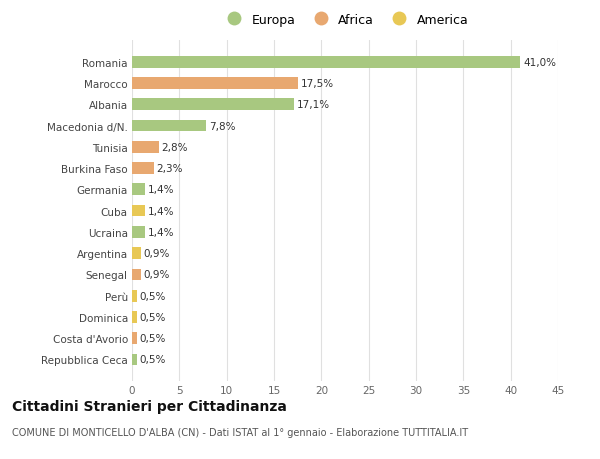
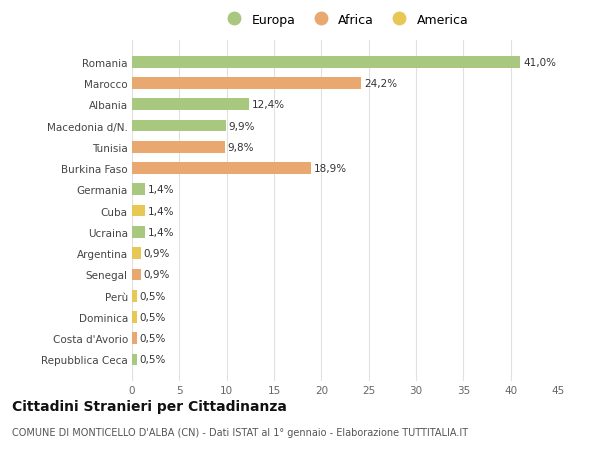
Marocco: 17,5% -> 24,2%
Albania: 17,1% -> 12,4%
Macedonia d/N.: 7,8% -> 9,9%
Tunisia: 2,8% -> 9,8%
Burkina Faso: 2,3% -> 18,9%
